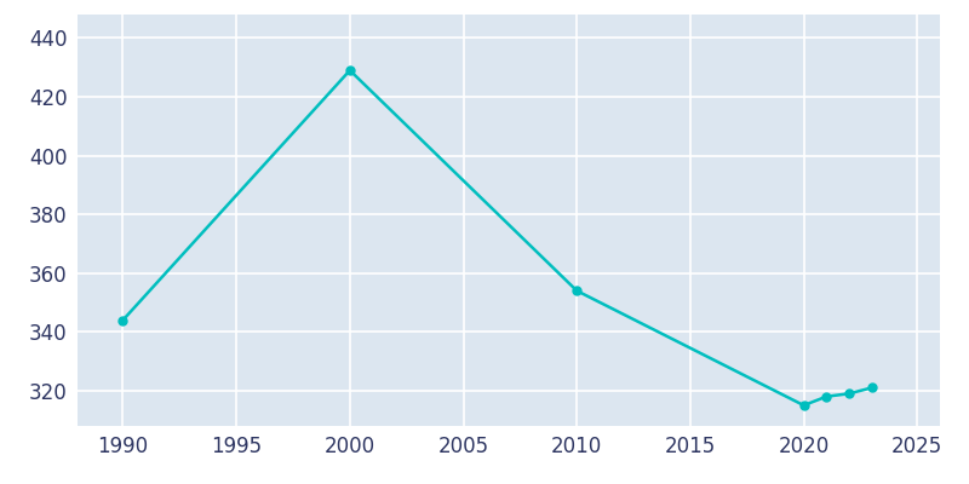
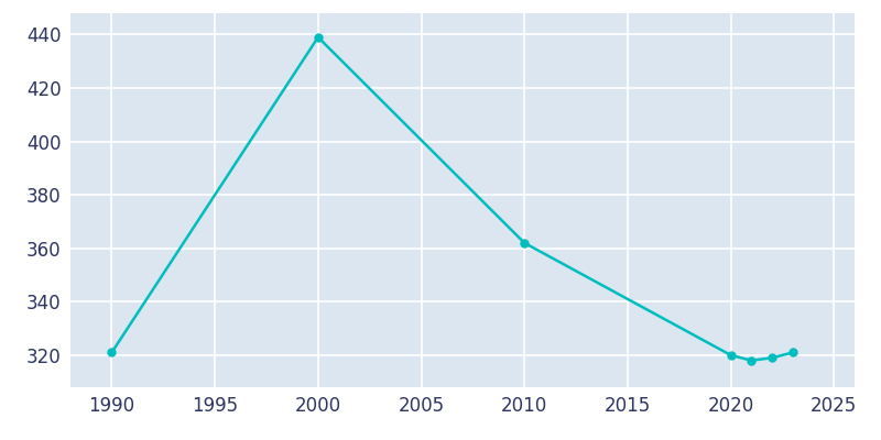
1990: 344 -> 321
2000: 429 -> 439
2010: 354 -> 362
2020: 315 -> 320
